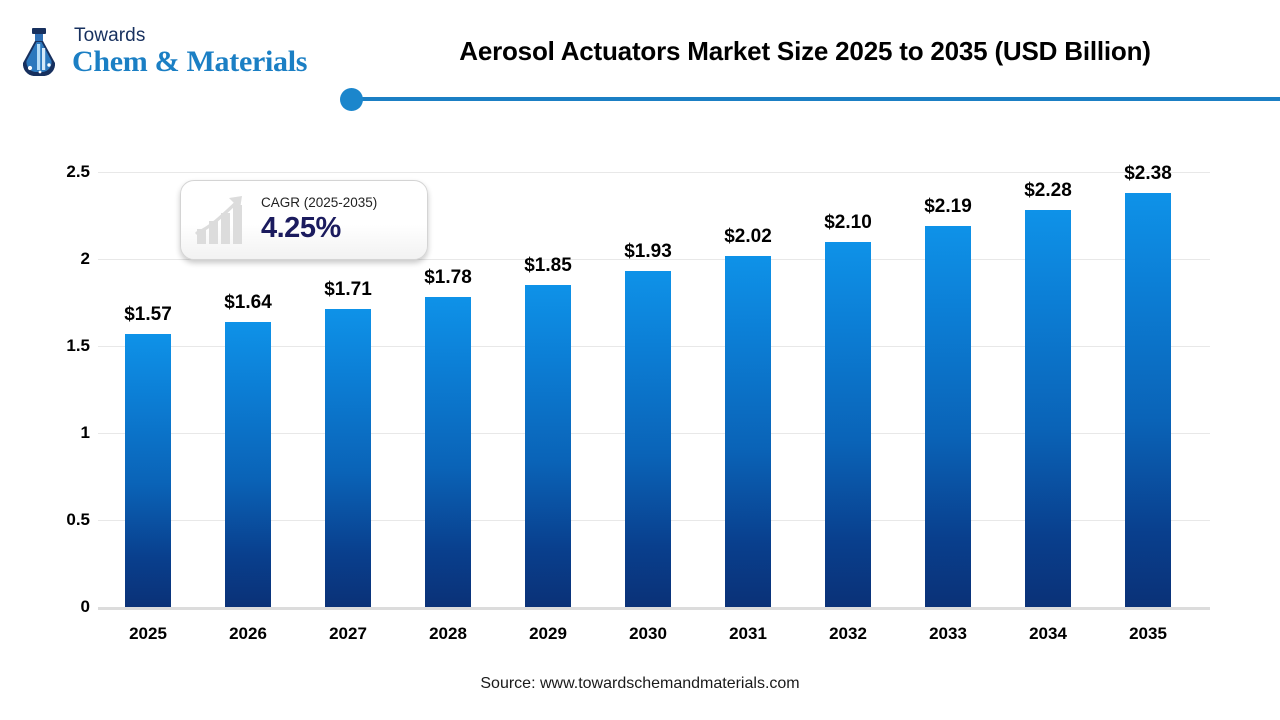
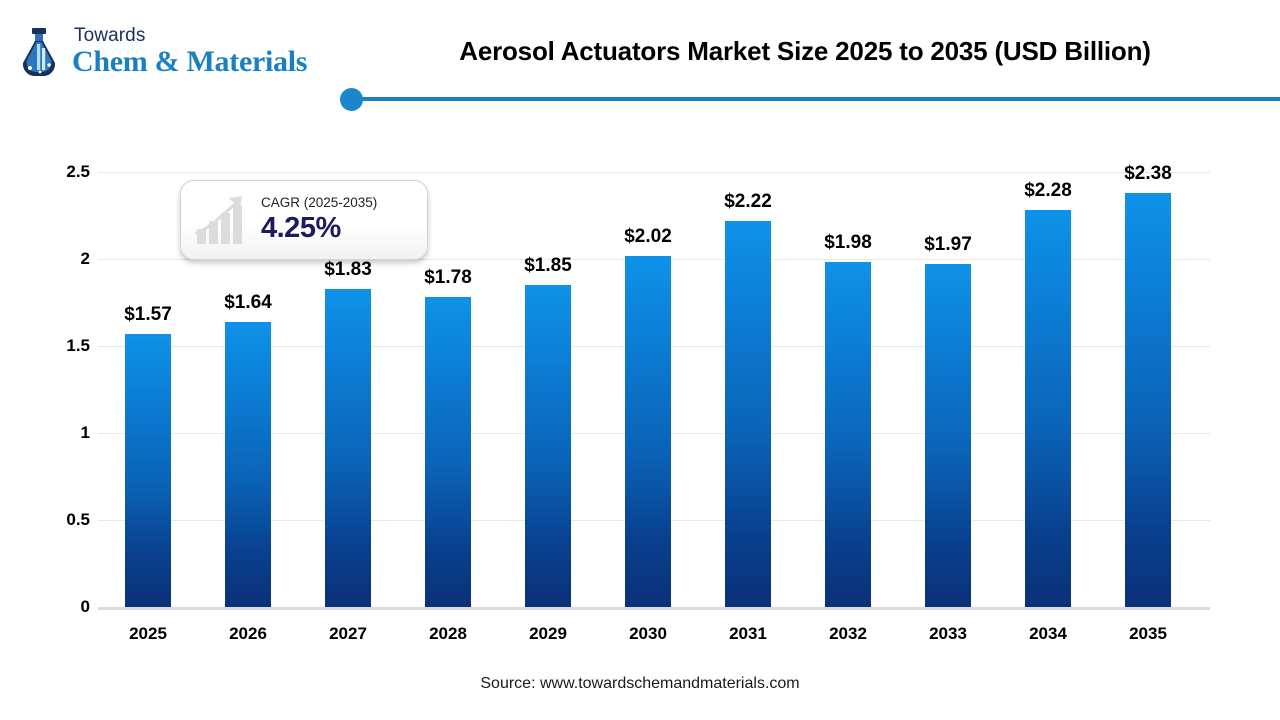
2027: $1.71 -> $1.83
2030: $1.93 -> $2.02
2031: $2.02 -> $2.22
2032: $2.10 -> $1.98
2033: $2.19 -> $1.97
